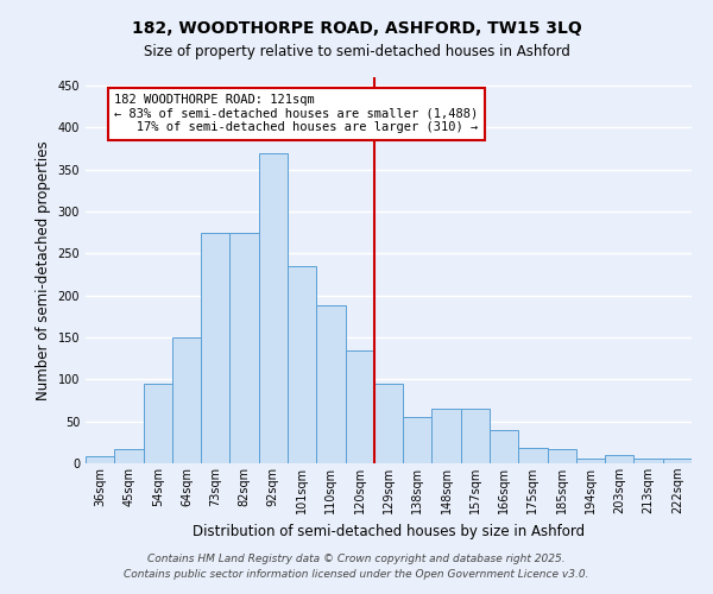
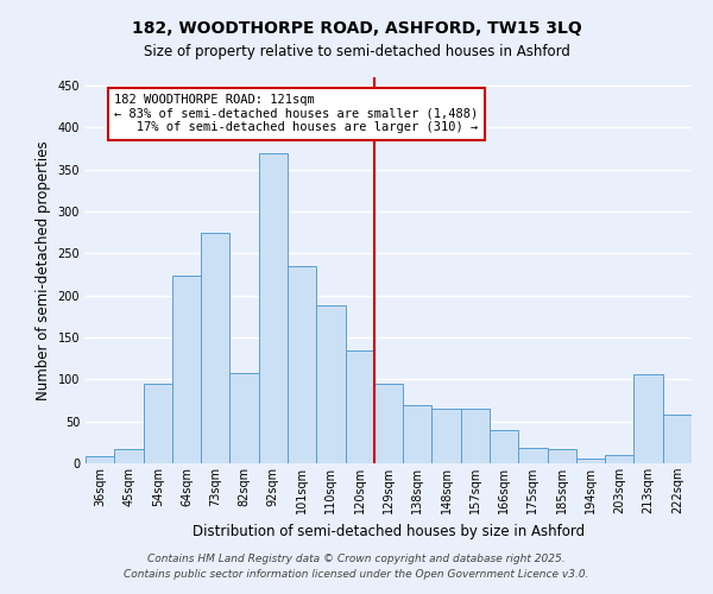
64sqm: 150 -> 224
82sqm: 275 -> 108
138sqm: 55 -> 70
213sqm: 5 -> 106
222sqm: 5 -> 58
